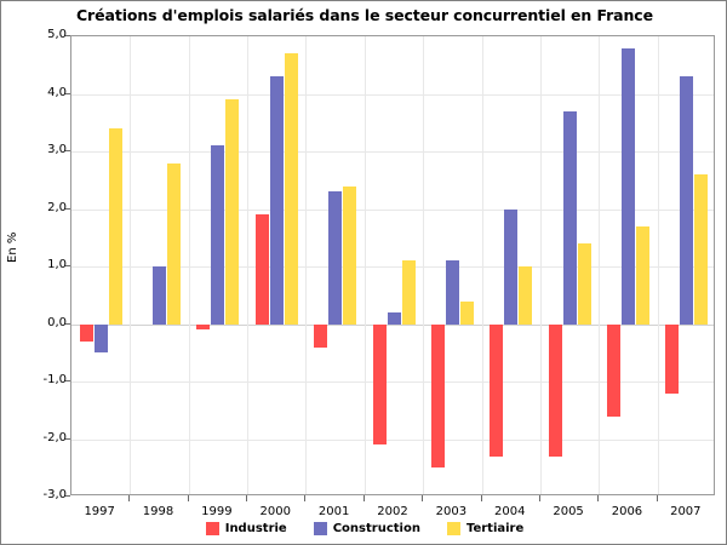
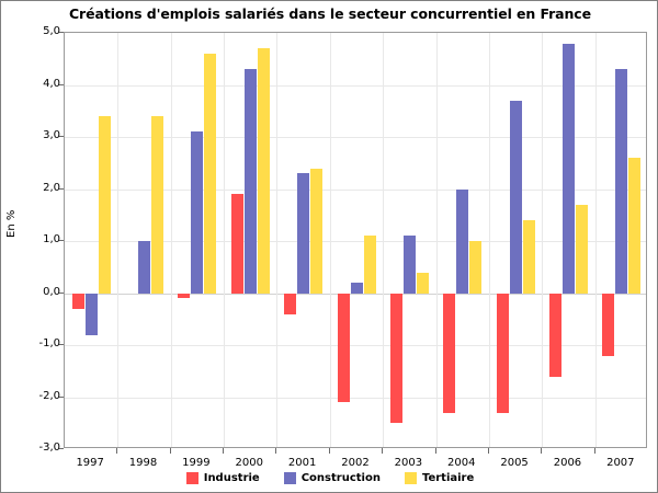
Construction/1997: -0,5 -> -0,8
Tertiaire/1998: 2,8 -> 3,4
Tertiaire/1999: 3,9 -> 4,6
